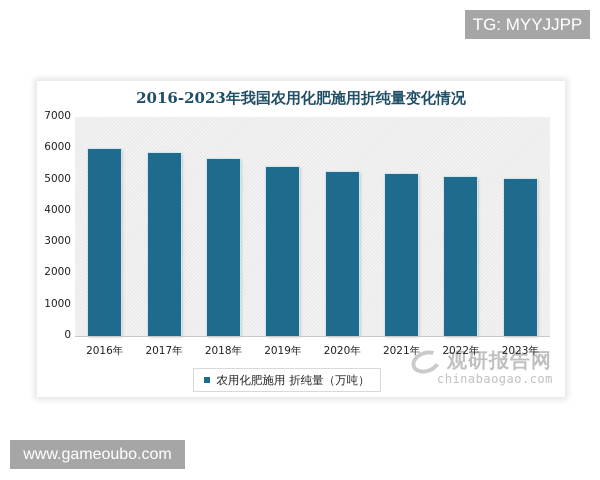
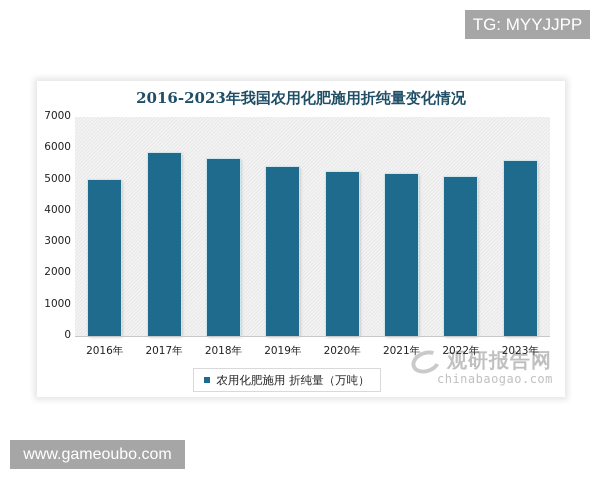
2016年: 6000 -> 5000
2023年: 5000 -> 5600
